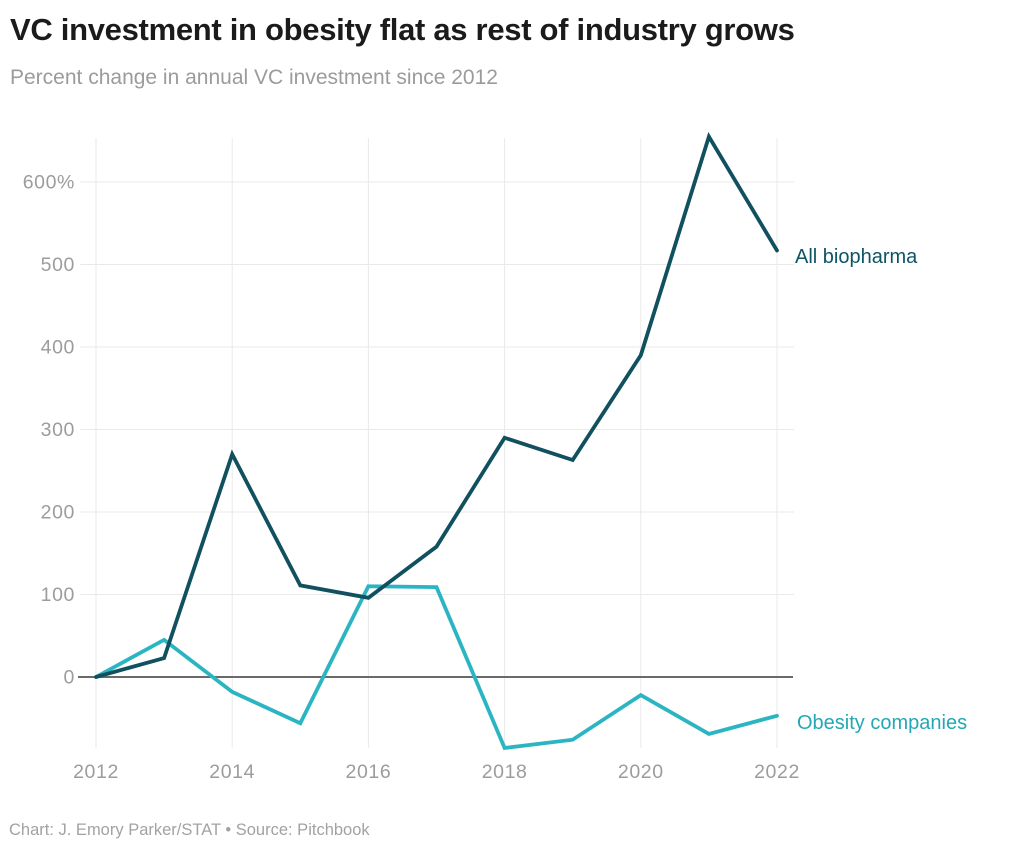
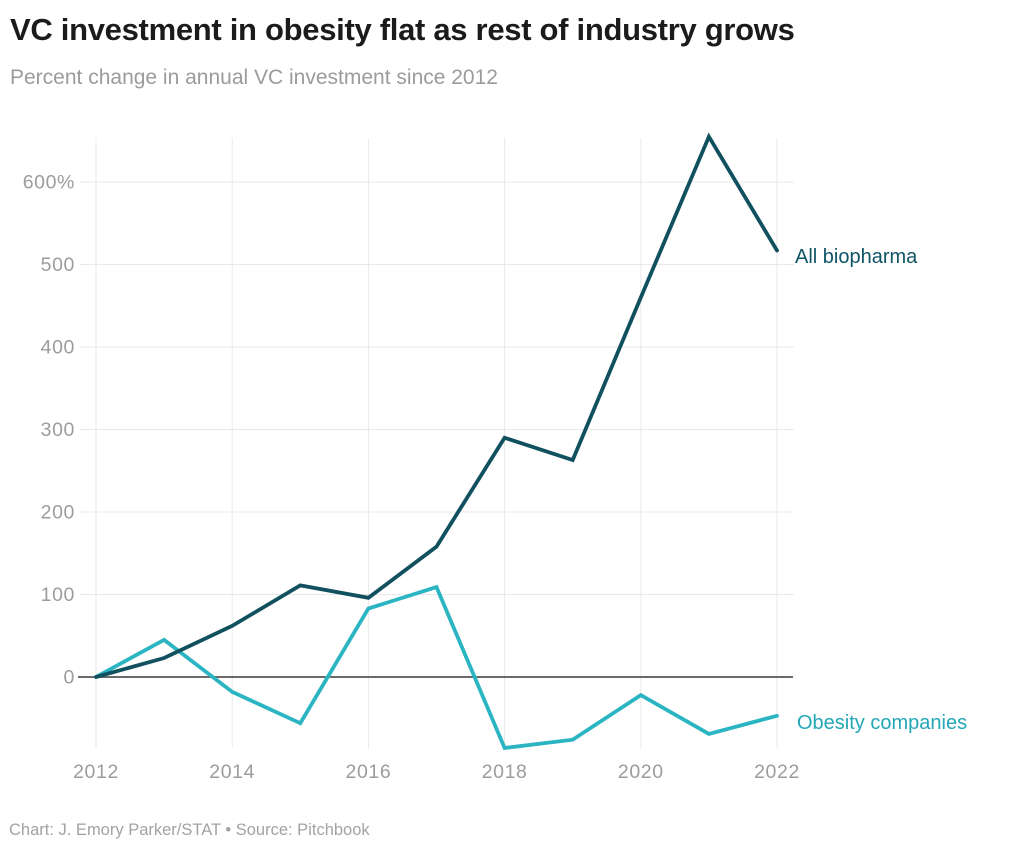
All biopharma/2014: 270% -> 60%
Obesity companies/2016: 110% -> 80%
All biopharma/2020: 390% -> 460%
